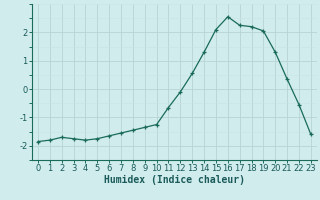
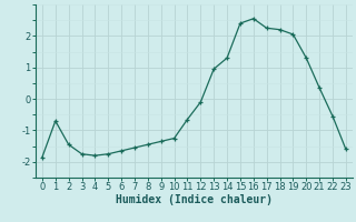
1: -1.80 -> -0.70
2: -1.70 -> -1.45
13: 0.55 -> 0.95
15: 2.10 -> 2.40
